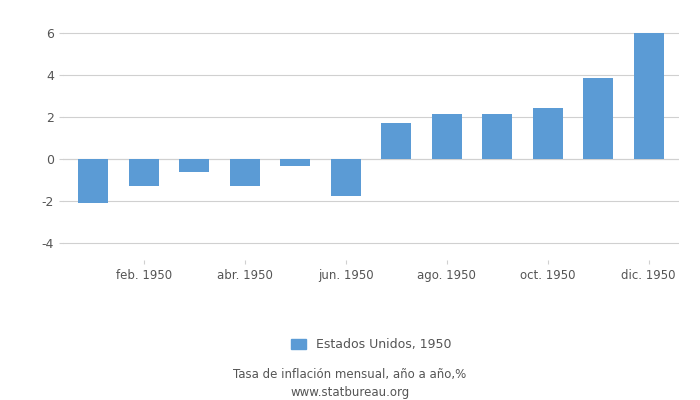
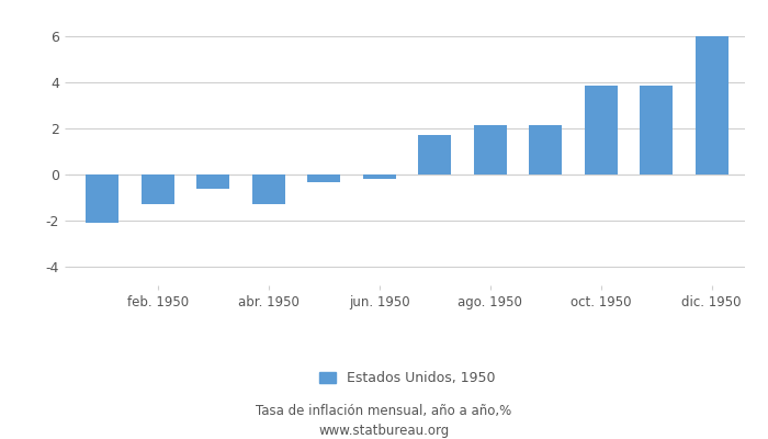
jun. 1950: -1.75 -> -0.21
oct. 1950: 2.45 -> 3.85
